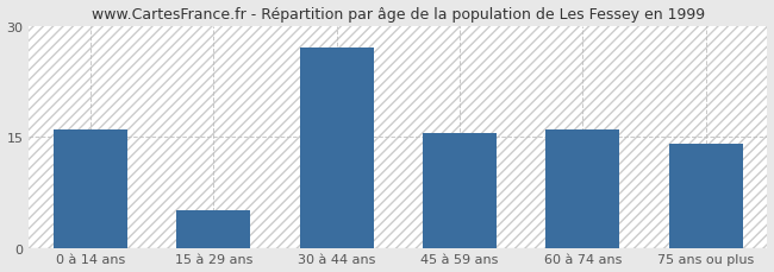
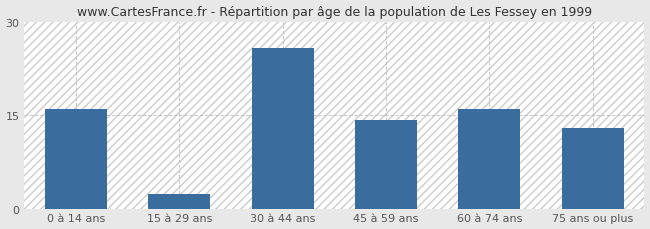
15 à 29 ans: 5.0 -> 2.4
30 à 44 ans: 27.0 -> 25.8
45 à 59 ans: 15.5 -> 14.2
75 ans ou plus: 14.0 -> 13.0
